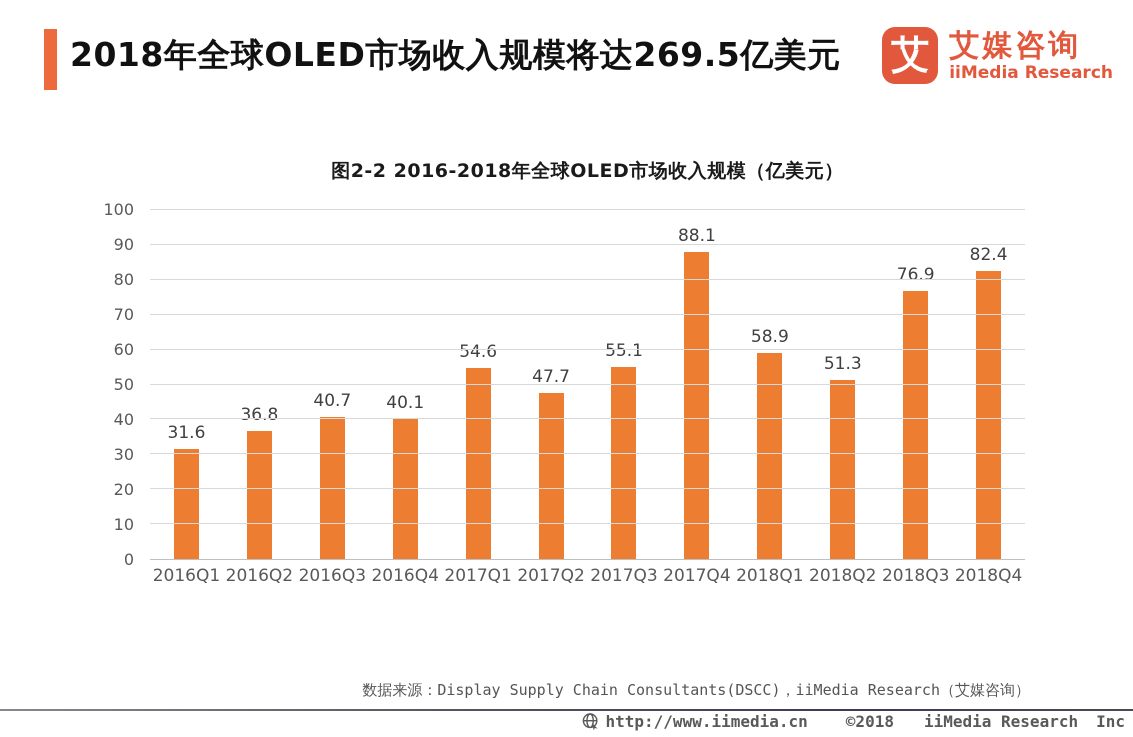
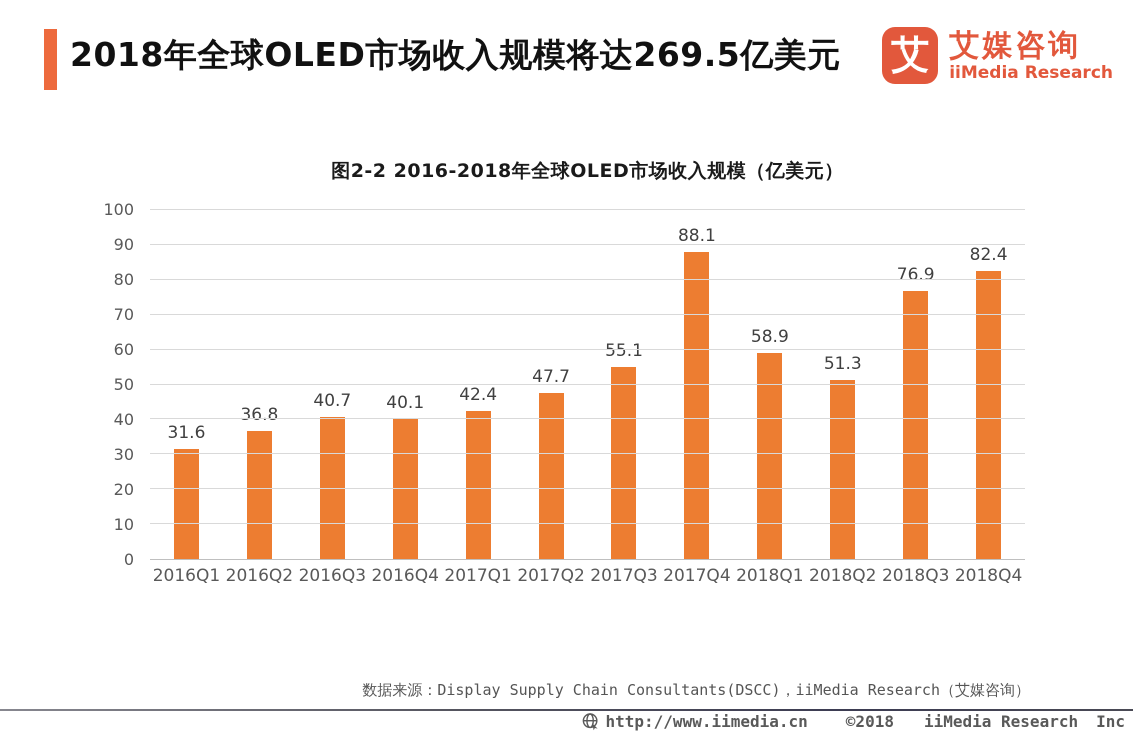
2017Q1: 54.6 -> 42.4
